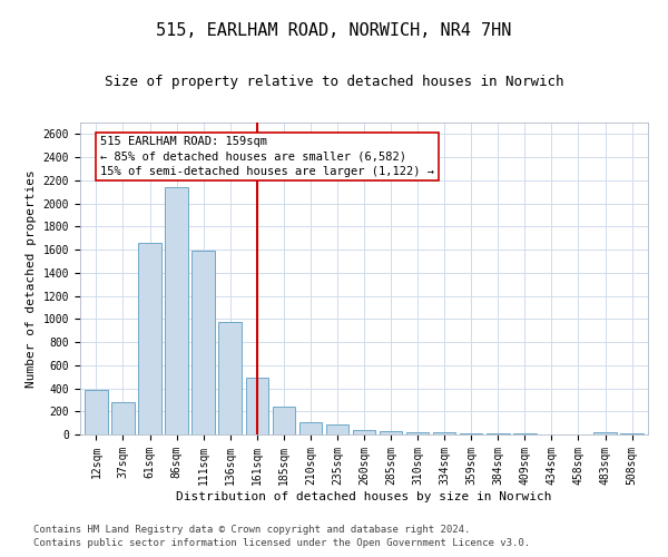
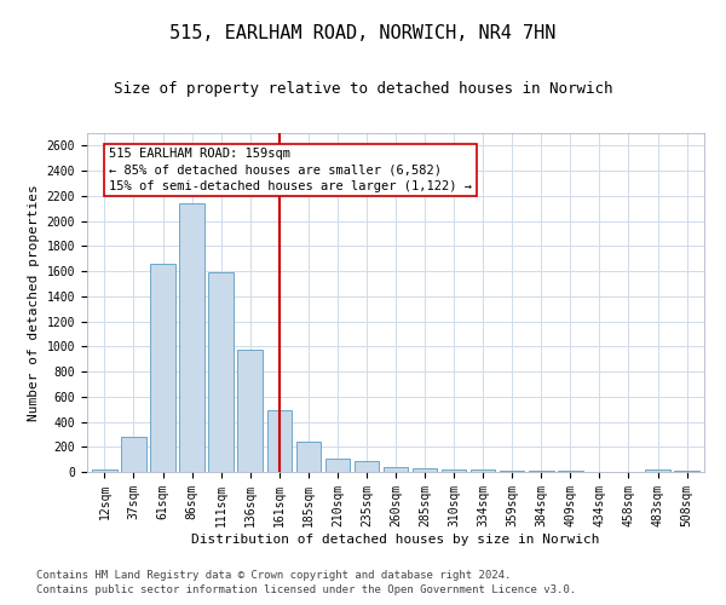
12sqm: 390 -> 20
